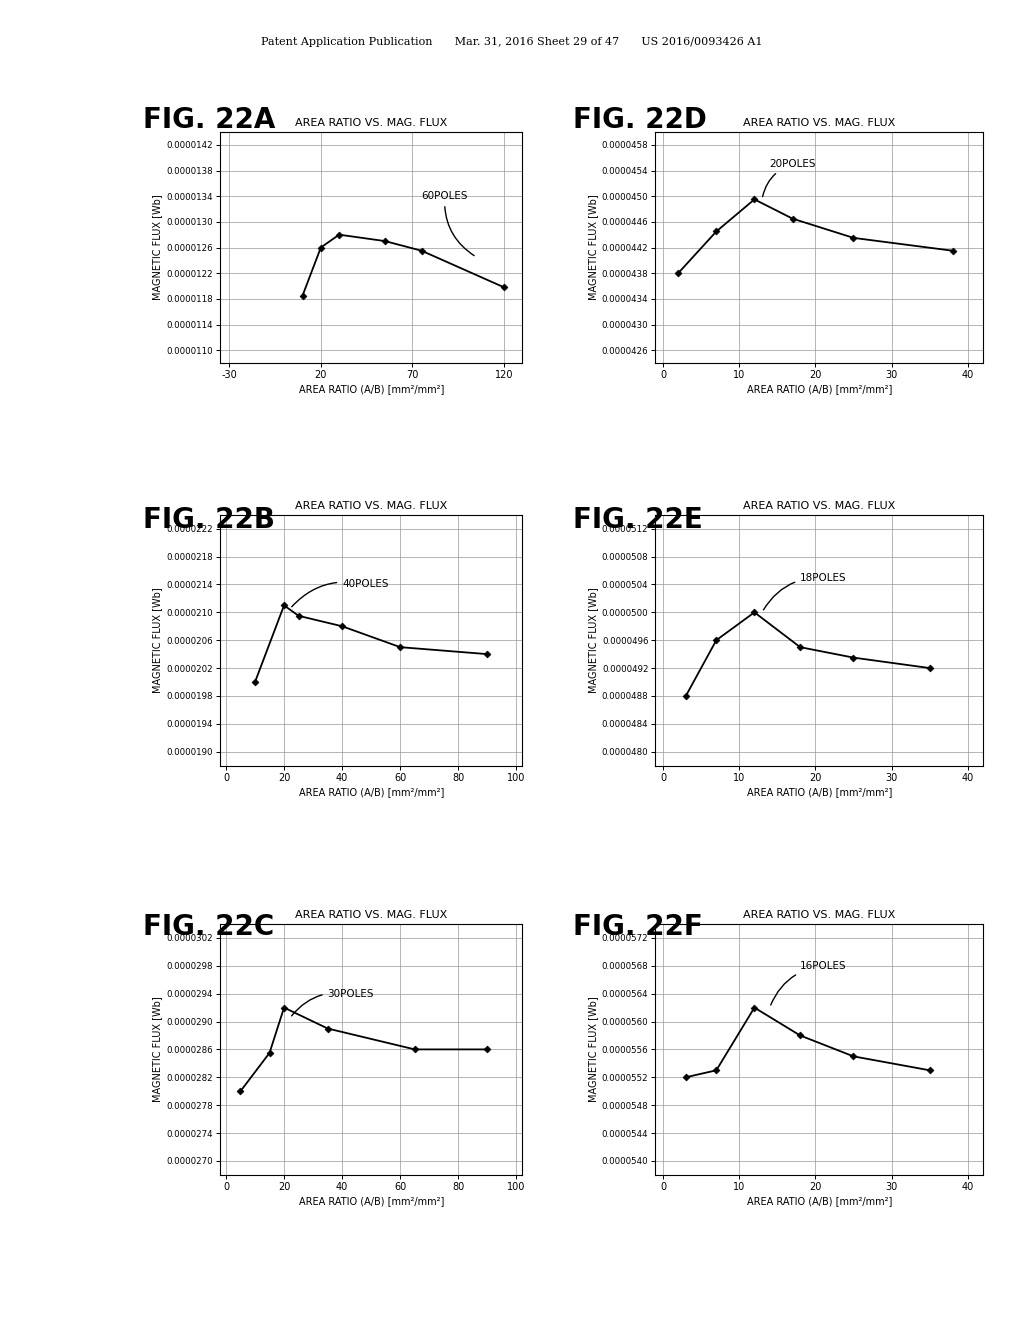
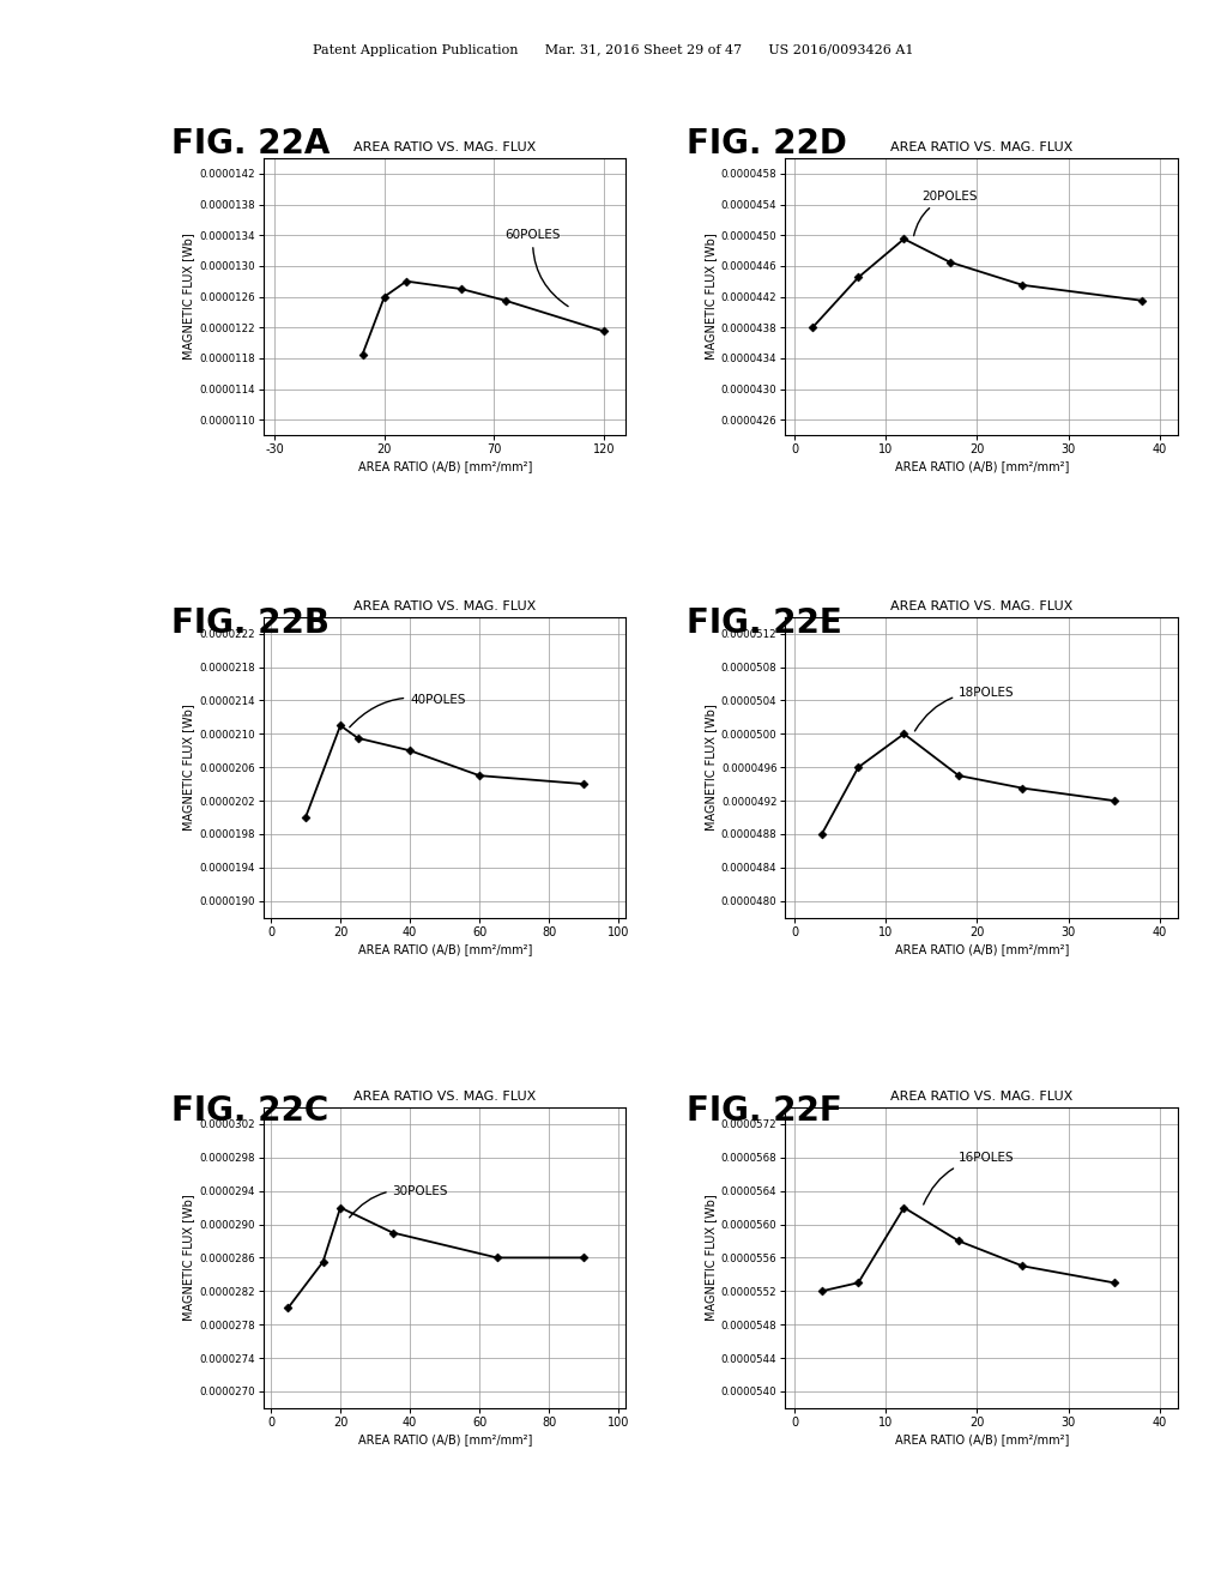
120: 0.00001198 -> 0.00001215
